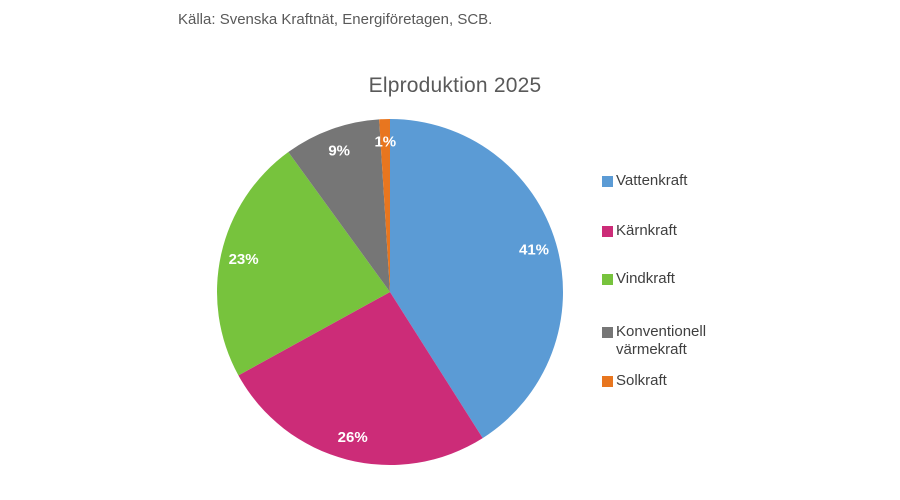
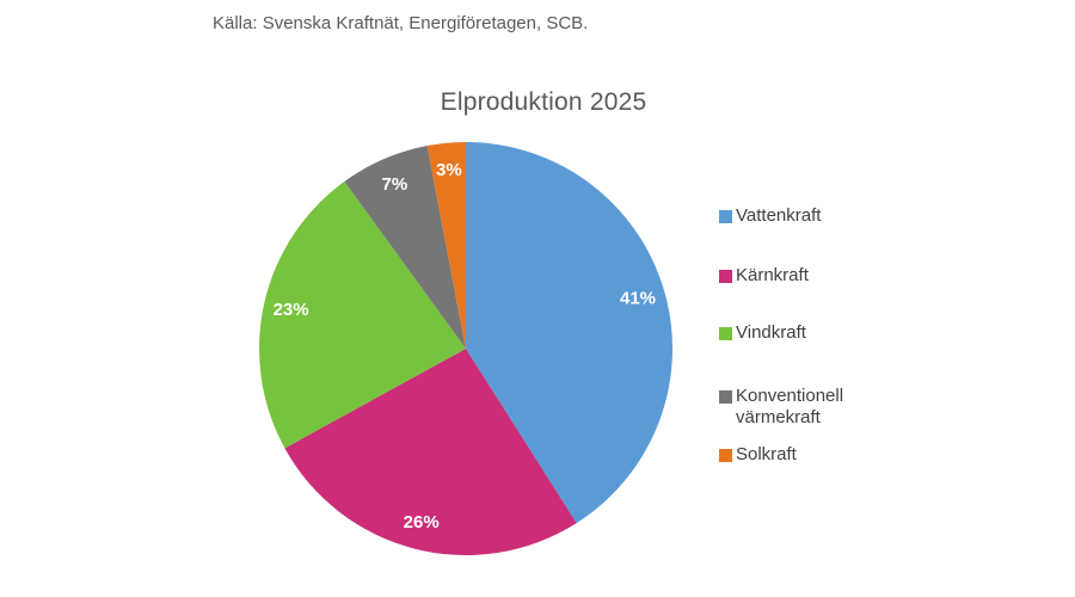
Konventionell värmekraft: 9% -> 7%
Solkraft: 1% -> 3%
